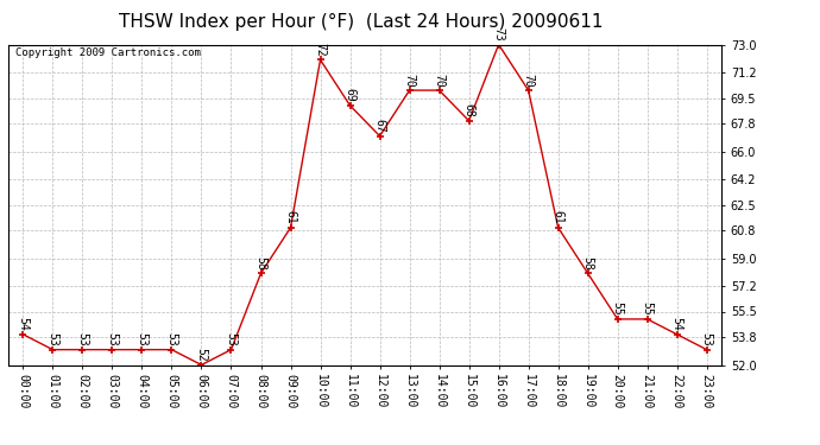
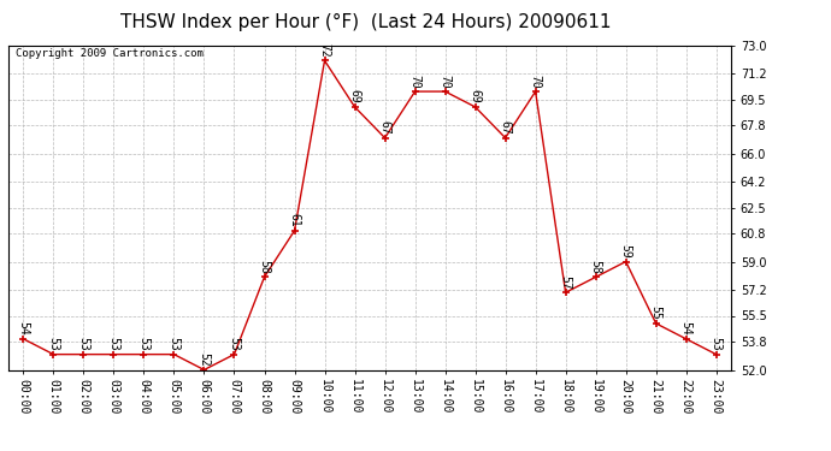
15:00: 68 -> 69
16:00: 73 -> 67
18:00: 61 -> 57
20:00: 55 -> 59
